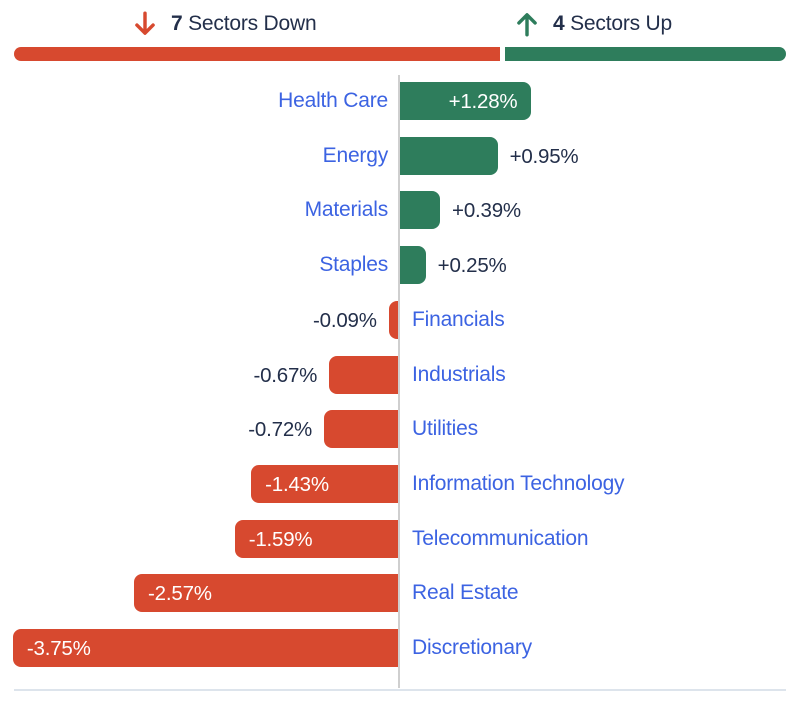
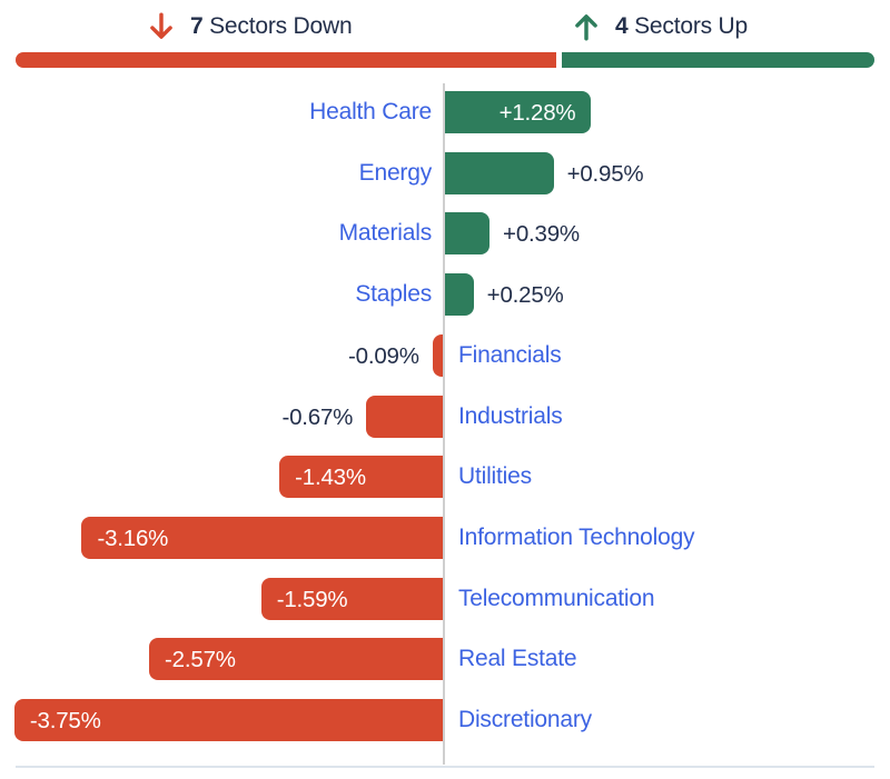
Utilities: -0.72% -> -1.43%
Information Technology: -1.43% -> -3.16%
